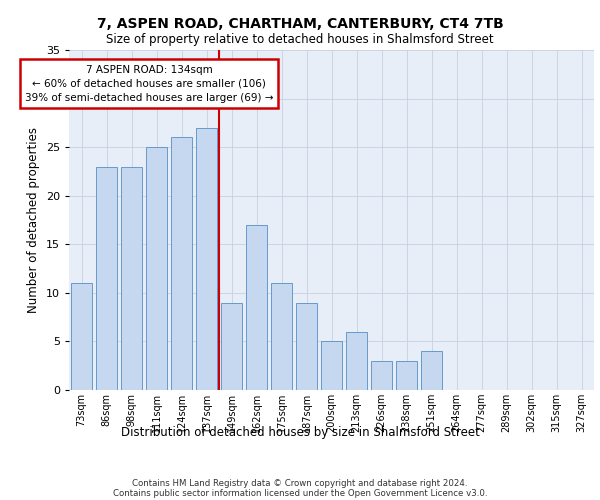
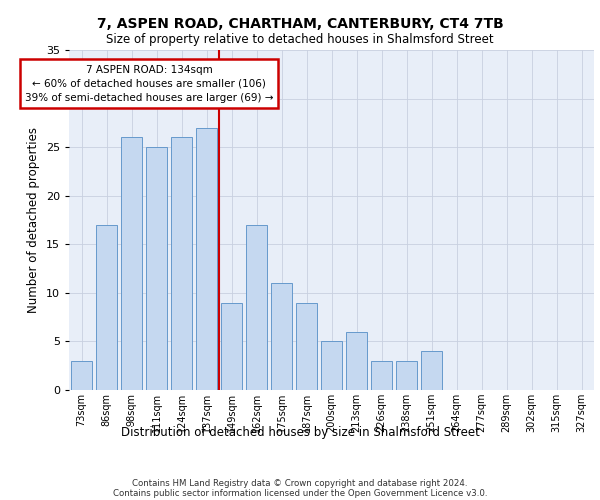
73sqm: 11 -> 3
86sqm: 23 -> 17
98sqm: 23 -> 26
